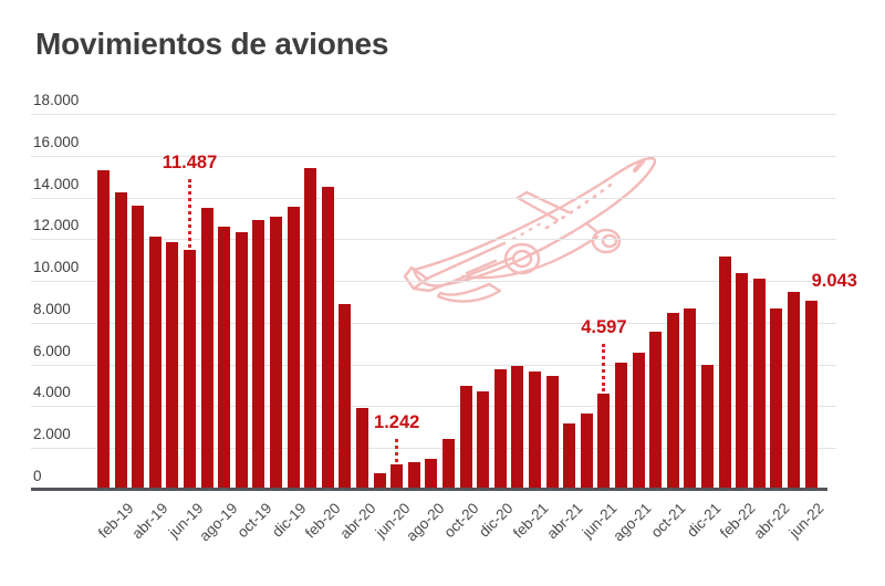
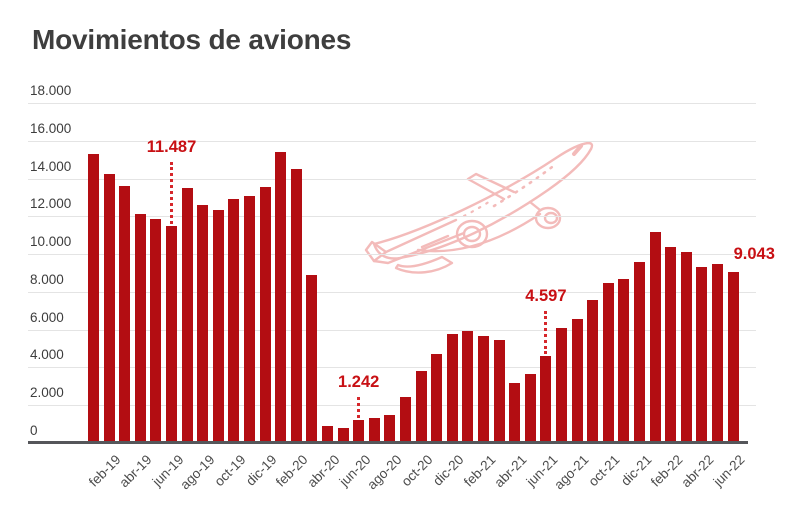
abr-20: 3900 -> 900
oct-20: 5000 -> 3800
dic-21: 6000 -> 9600
abr-22: 8700 -> 9300
